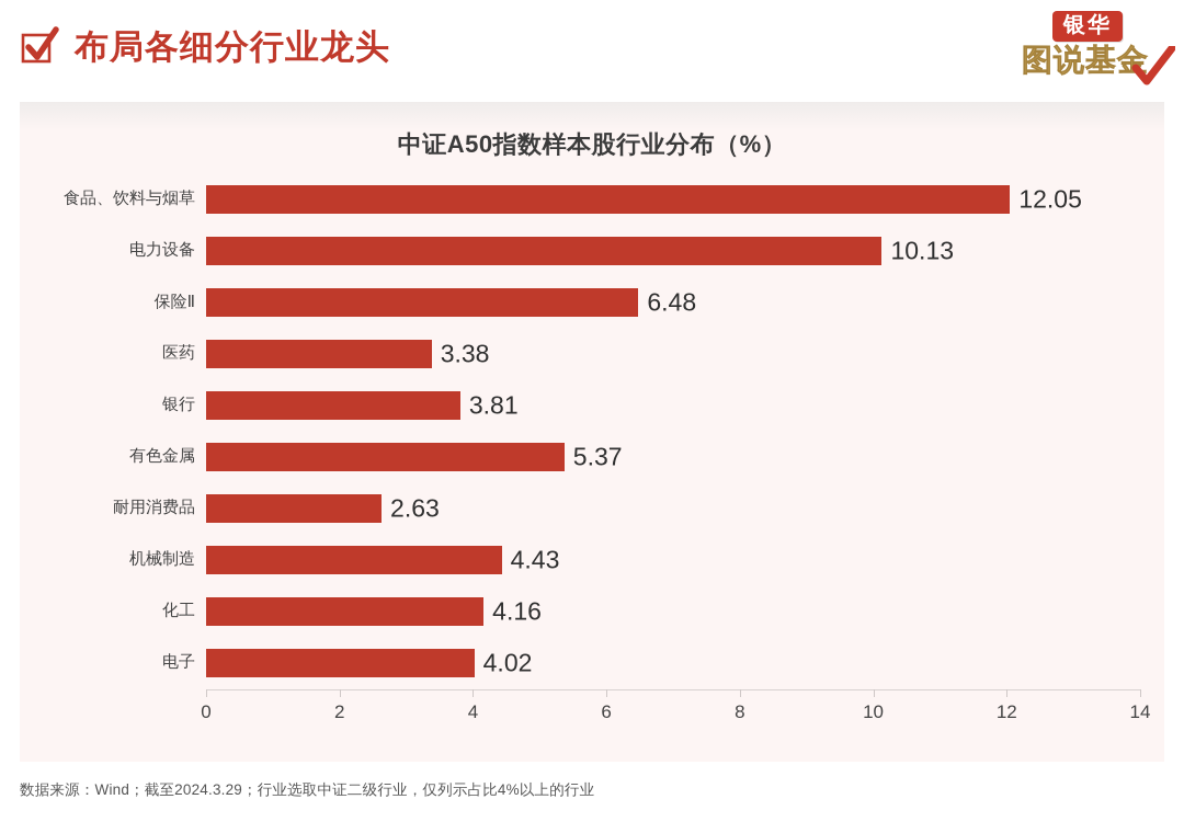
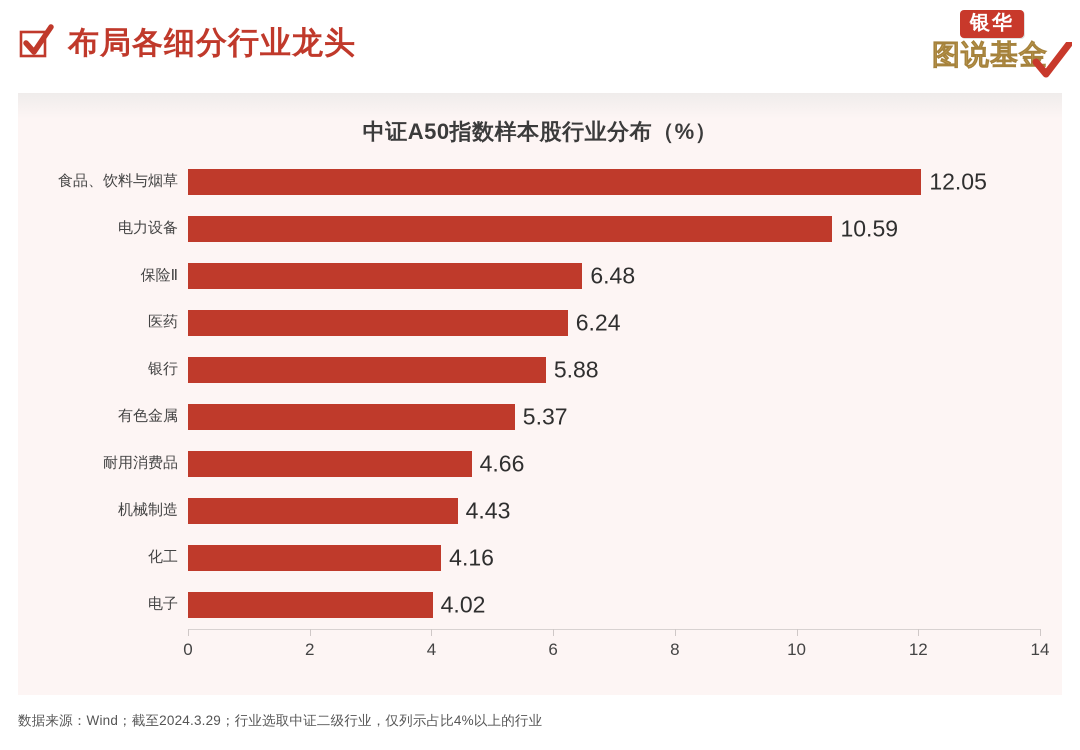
电力设备: 10.13 -> 10.59
医药: 3.38 -> 6.24
银行: 3.81 -> 5.88
耐用消费品: 2.63 -> 4.66
